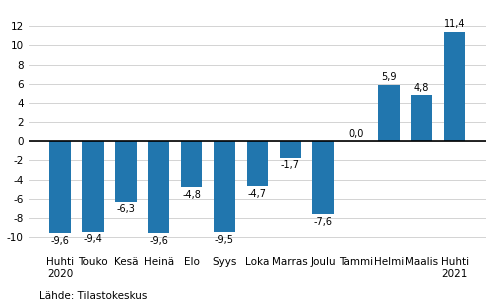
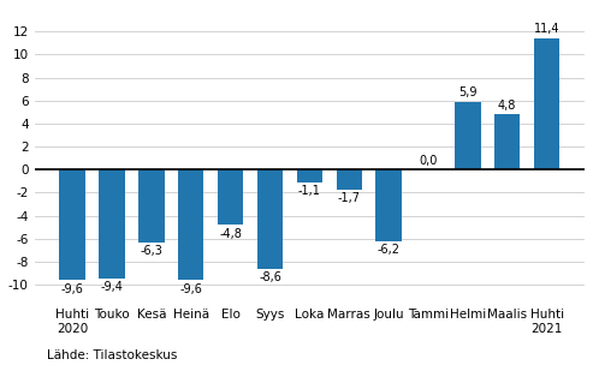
Syys: -9,5 -> -8,6
Loka: -4,7 -> -1,1
Joulu: -7,6 -> -6,2
